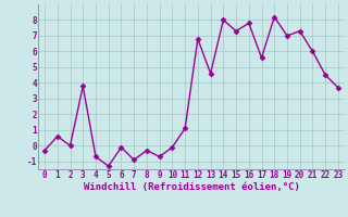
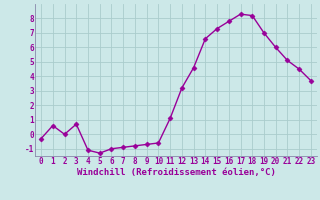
3: 3.8 -> 0.7
4: -0.7 -> -1.1
6: -0.1 -> -1.0
8: -0.3 -> -0.8
10: -0.1 -> -0.6
12: 6.8 -> 3.2
14: 8.0 -> 6.6
17: 5.6 -> 8.3
20: 7.3 -> 6.0
21: 6.0 -> 5.1
